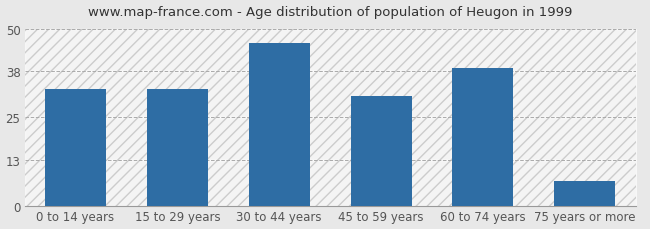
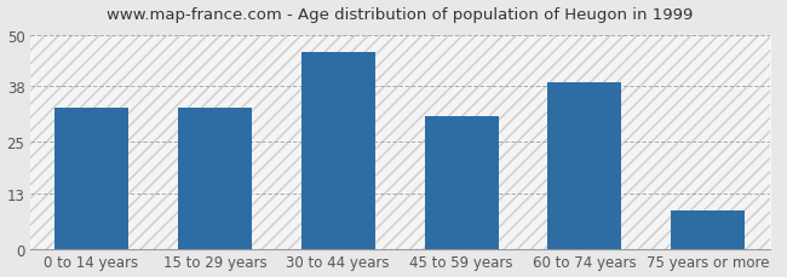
75 years or more: 7 -> 9
